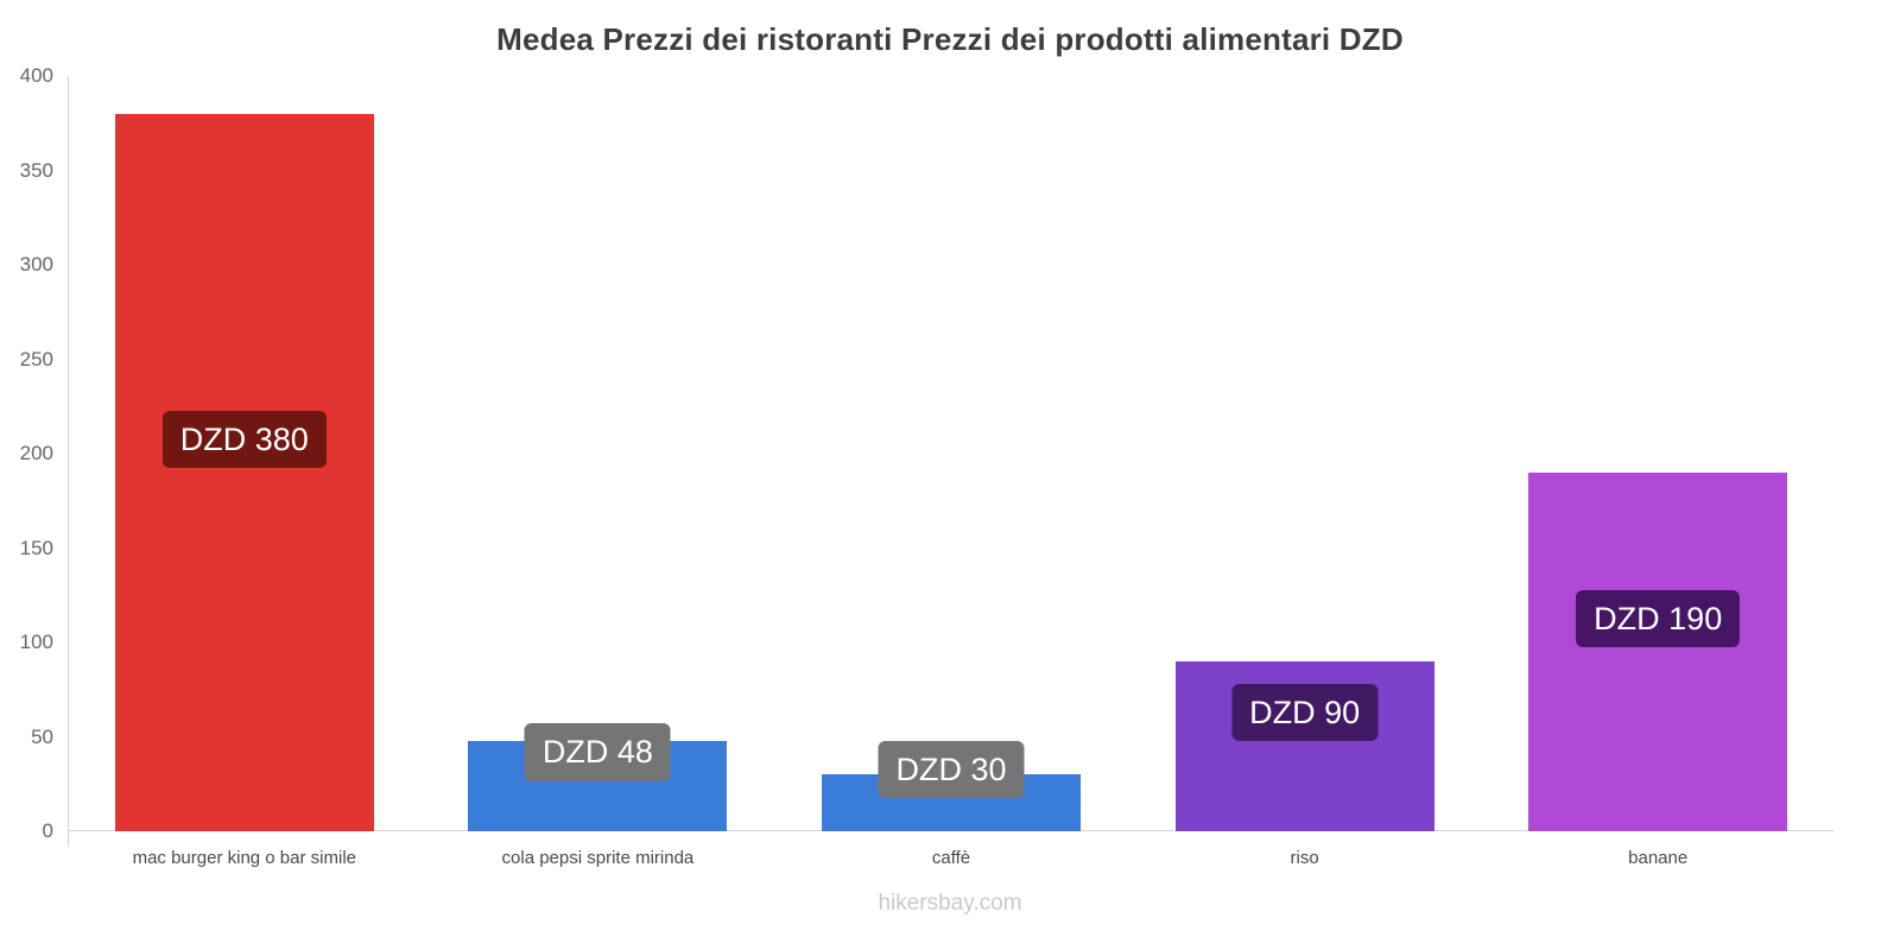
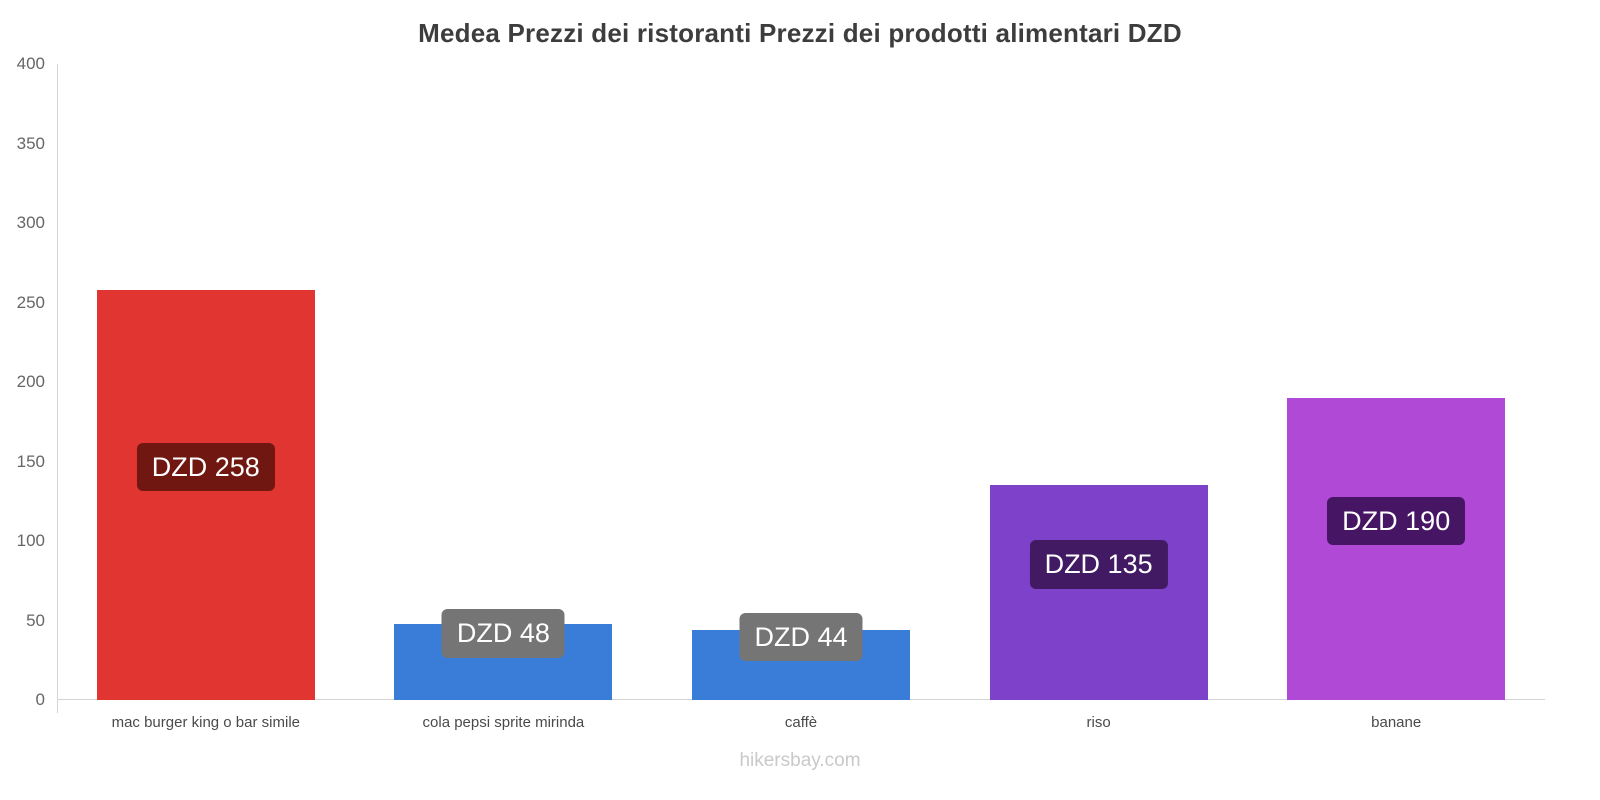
mac burger king o bar simile: 380 -> 258
caffè: 30 -> 44
riso: 90 -> 135
